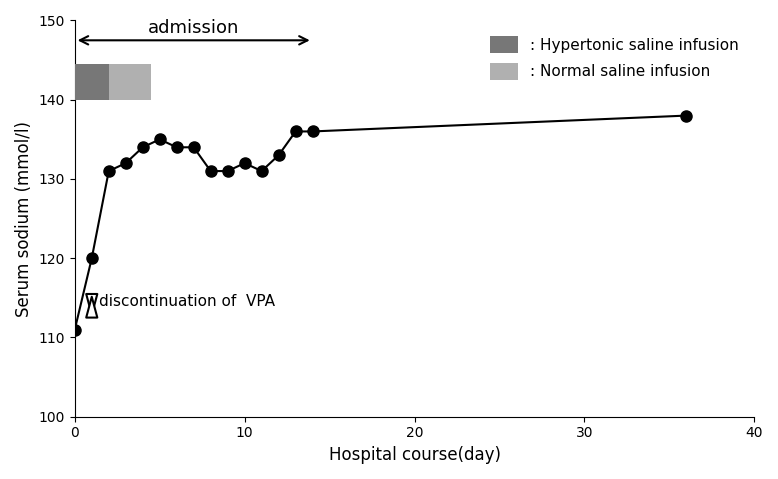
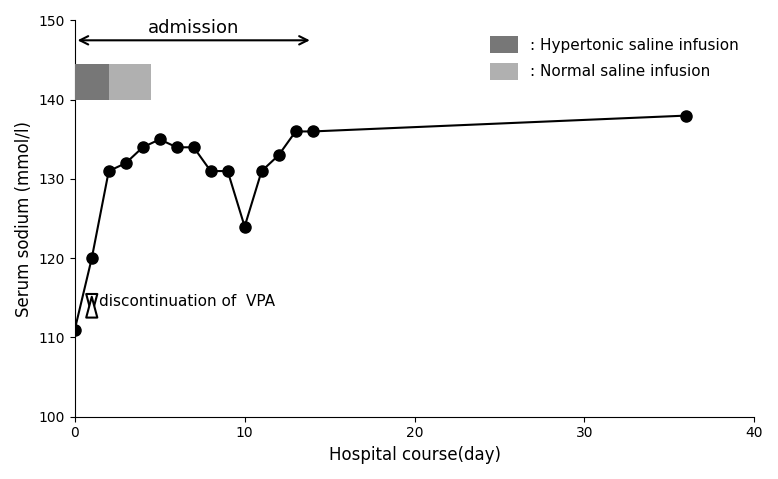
10: 132 -> 124
